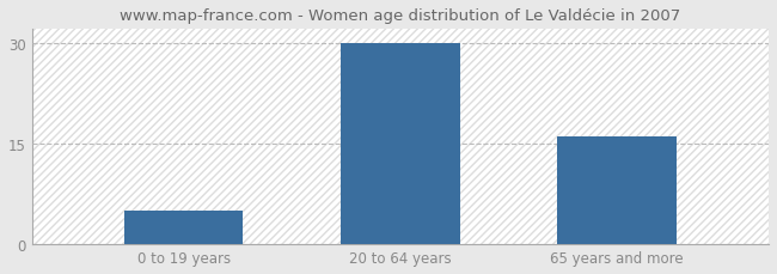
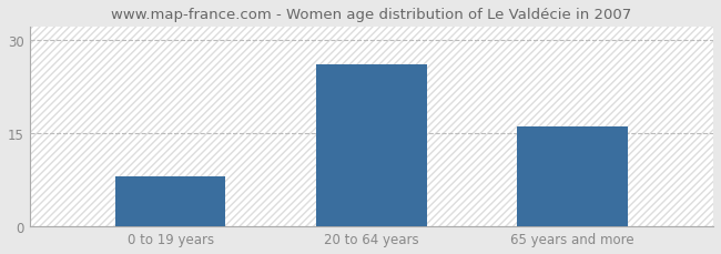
0 to 19 years: 5 -> 8
20 to 64 years: 30 -> 26
